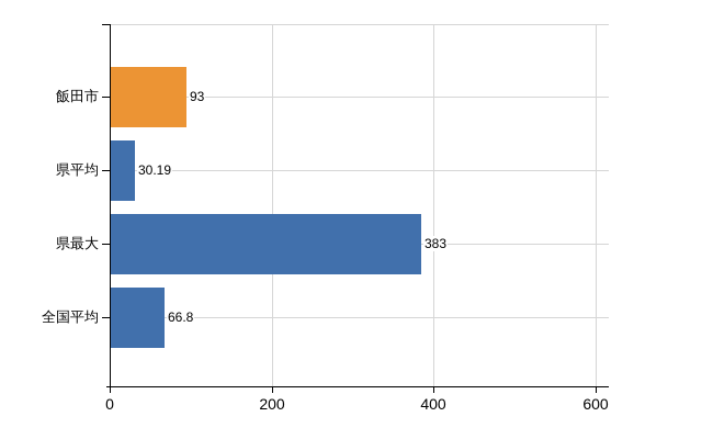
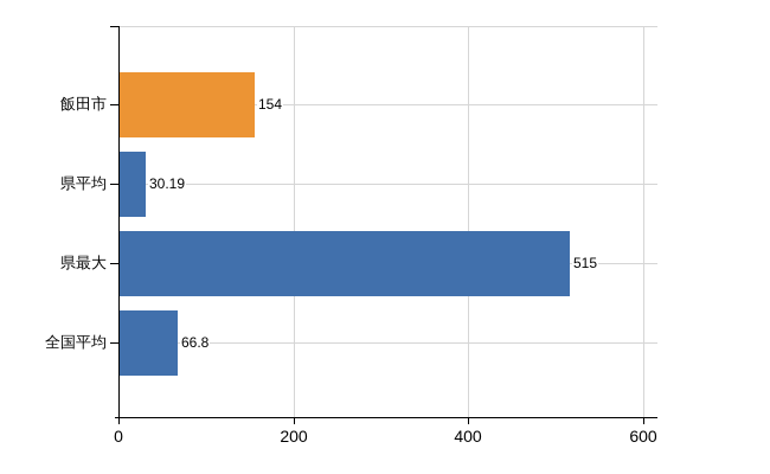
飯田市: 93 -> 154
県最大: 383 -> 515
